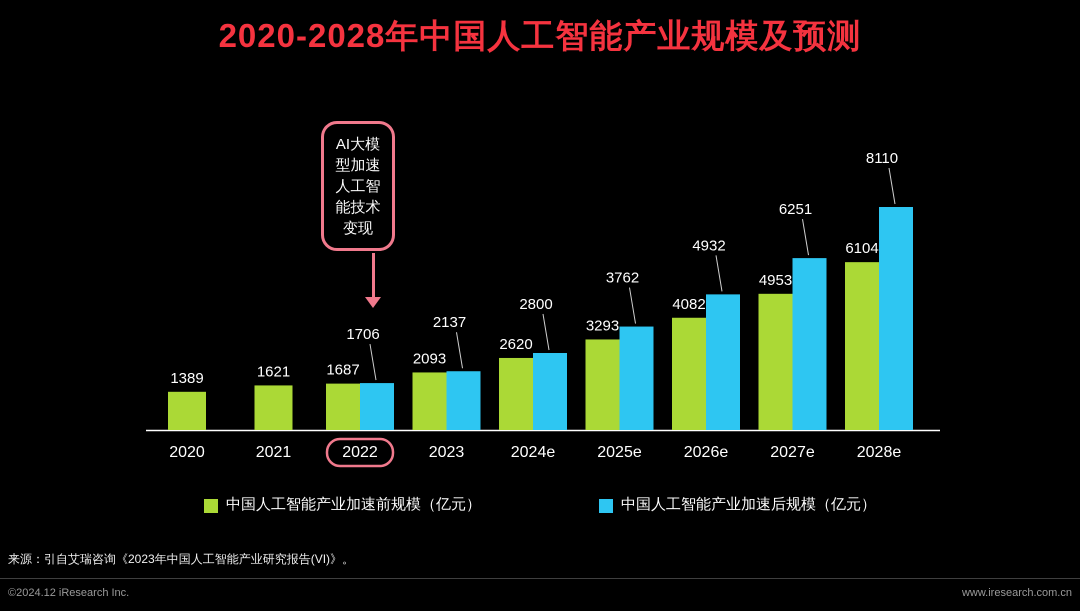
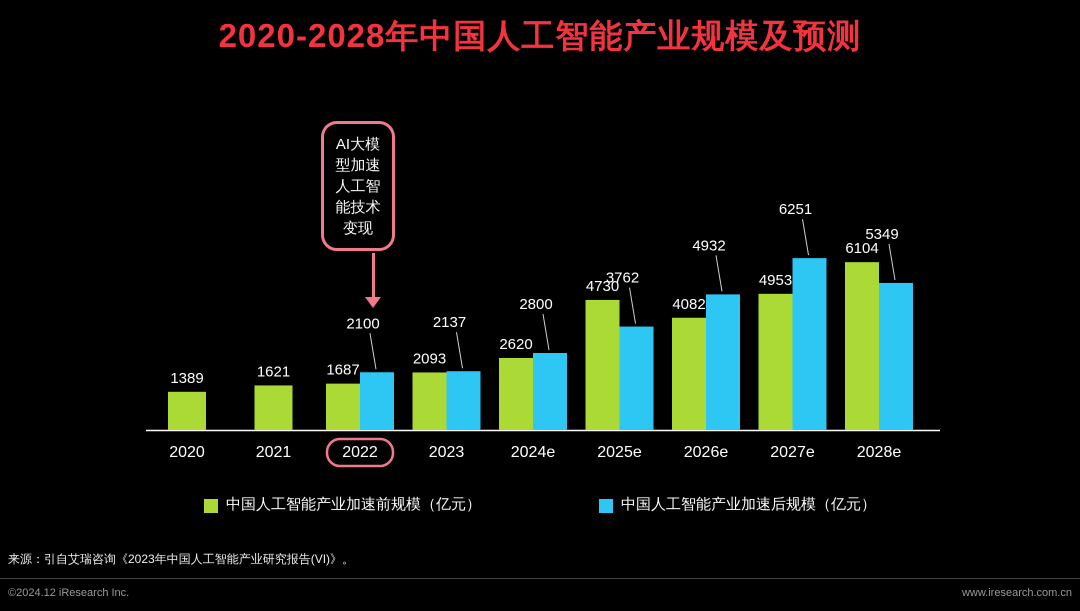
中国人工智能产业加速后规模（亿元）/2022: 1706 -> 2100
中国人工智能产业加速前规模（亿元）/2025e: 3293 -> 4730
中国人工智能产业加速后规模（亿元）/2028e: 8110 -> 5349
